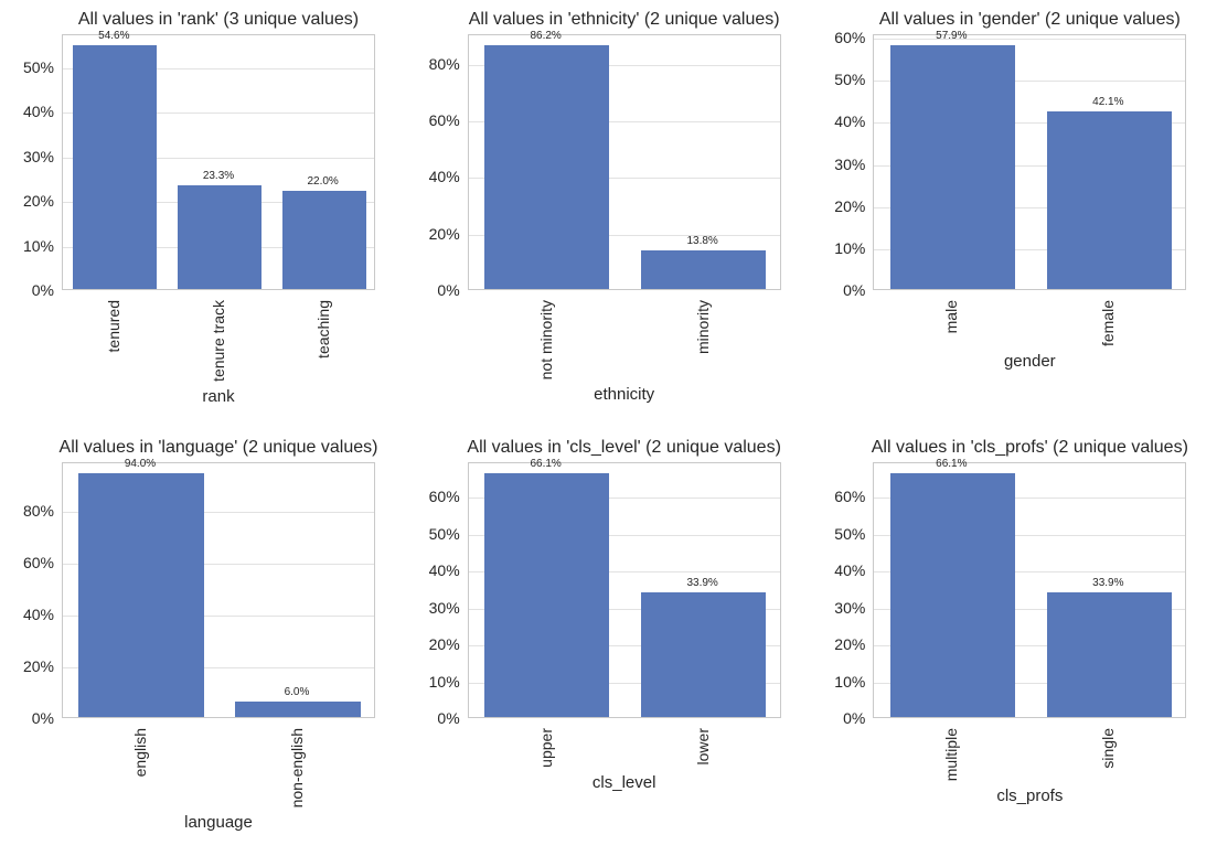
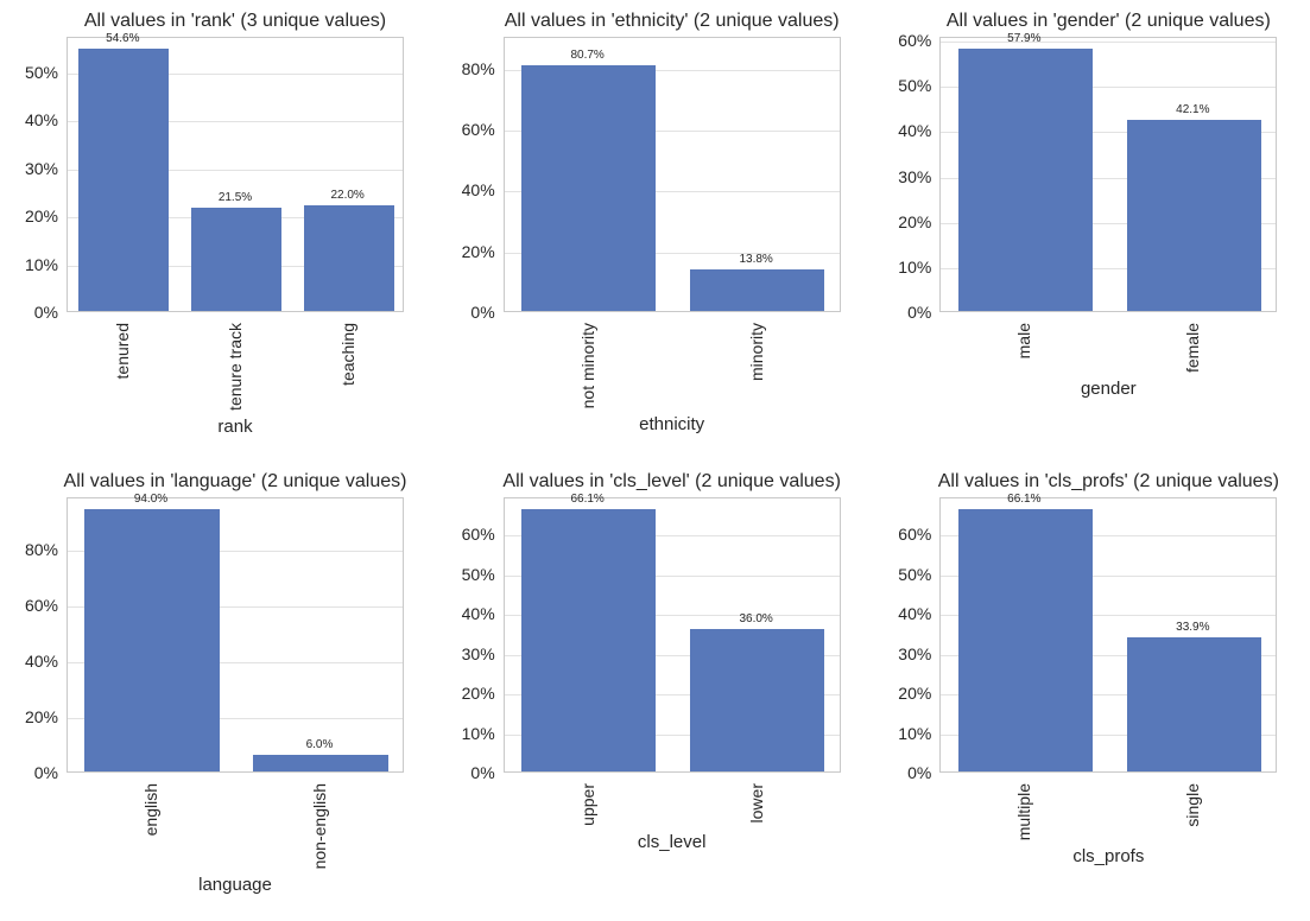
All values in 'rank' (3 unique values)/tenure track: 23.3% -> 21.5%
All values in 'ethnicity' (2 unique values)/not minority: 86.2% -> 80.7%
All values in 'cls_level' (2 unique values)/lower: 33.9% -> 36.0%
